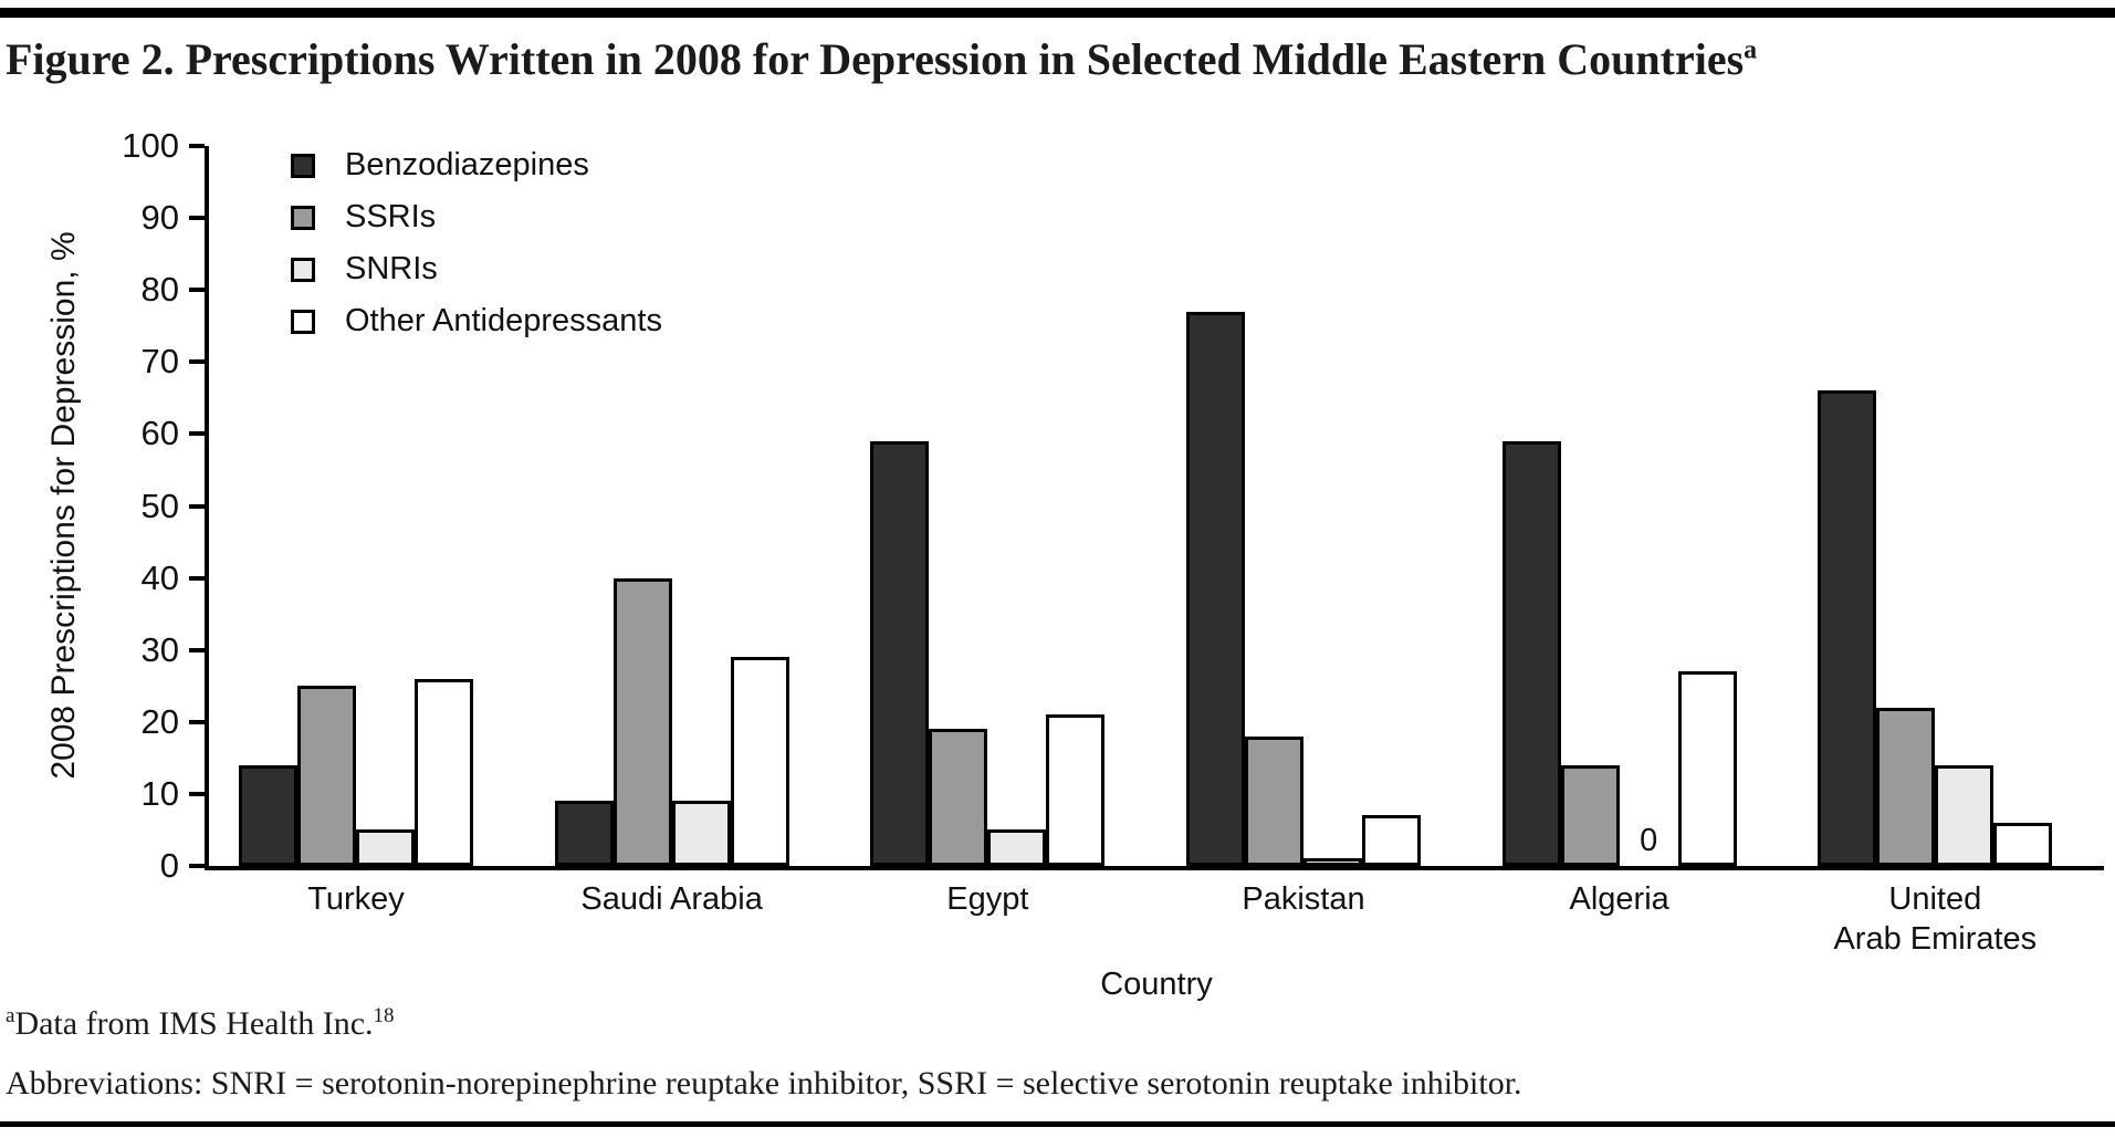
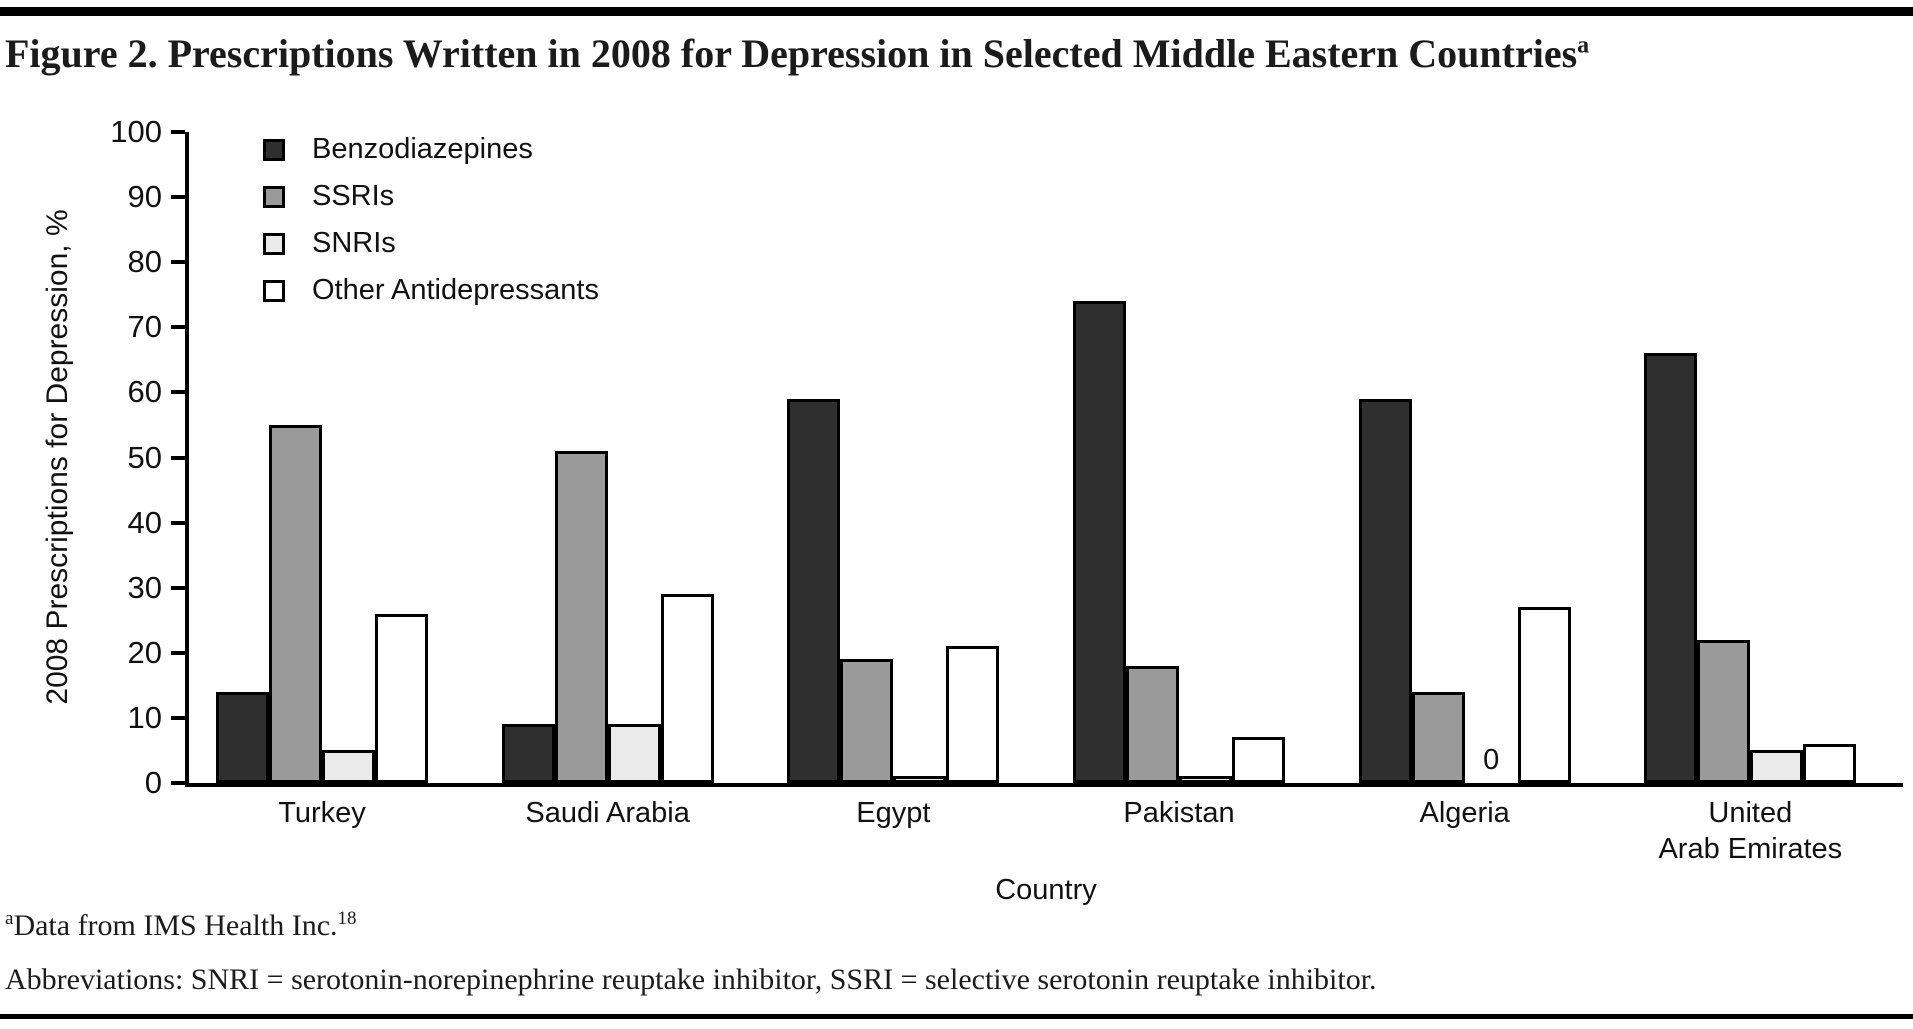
SSRIs/Turkey: 25 -> 55
SSRIs/Saudi Arabia: 40 -> 51
SNRIs/Egypt: 5 -> 1
Benzodiazepines/Pakistan: 77 -> 74
SNRIs/United Arab Emirates: 14 -> 5
